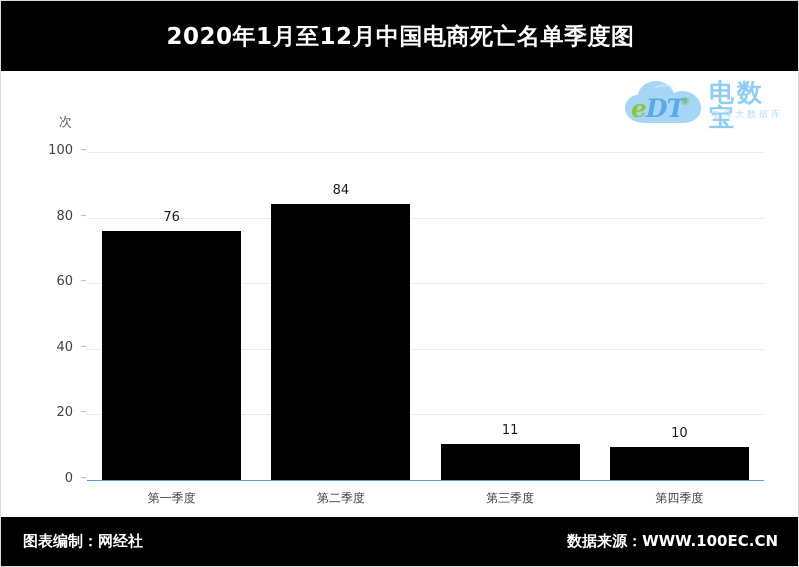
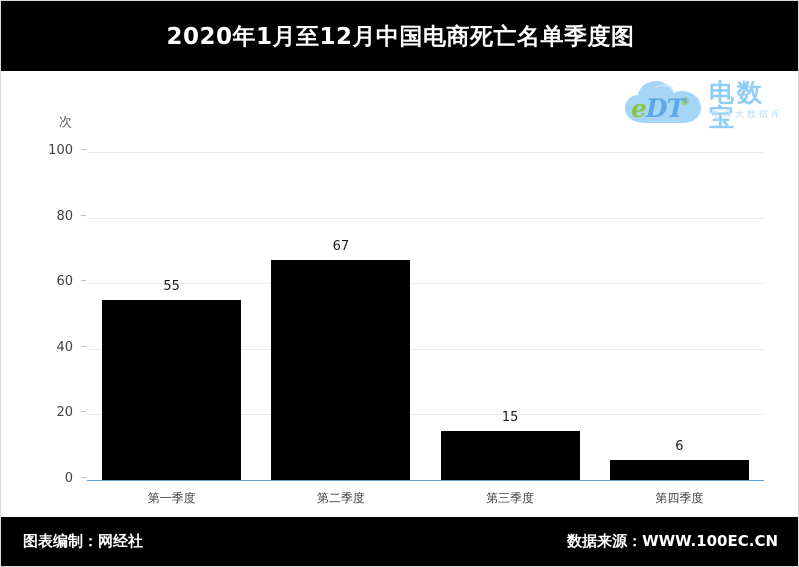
第一季度: 76 -> 55
第二季度: 84 -> 67
第三季度: 11 -> 15
第四季度: 10 -> 6
